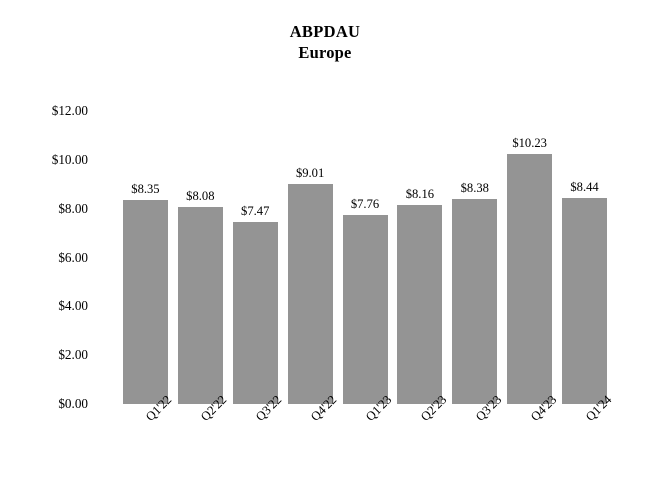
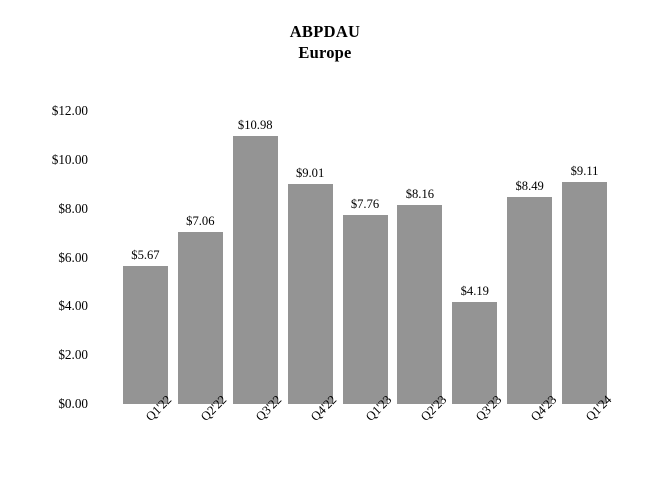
Q1'22: $8.35 -> $5.67
Q2'22: $8.08 -> $7.06
Q3'22: $7.47 -> $10.98
Q3'23: $8.38 -> $4.19
Q4'23: $10.23 -> $8.49
Q1'24: $8.44 -> $9.11
